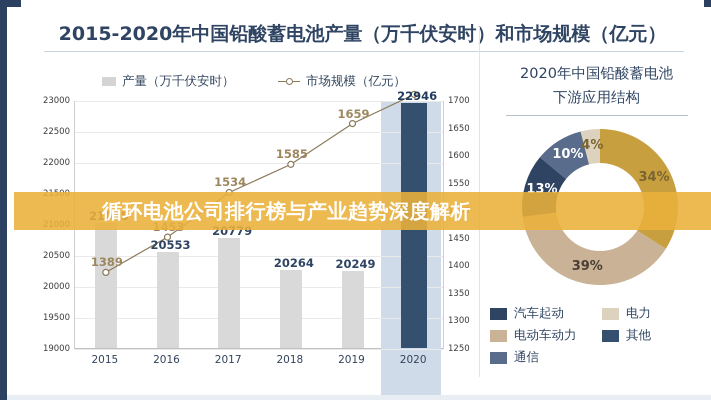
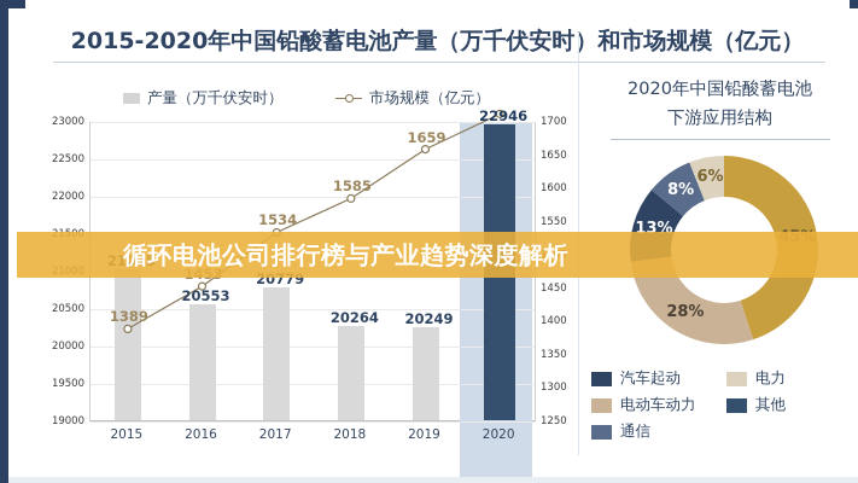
2020年中国铅酸蓄电池下游应用结构/汽车起动: 34% -> 45%
2020年中国铅酸蓄电池下游应用结构/电动车动力: 39% -> 28%
2020年中国铅酸蓄电池下游应用结构/电力: 10% -> 8%
2020年中国铅酸蓄电池下游应用结构/其他: 4% -> 6%
